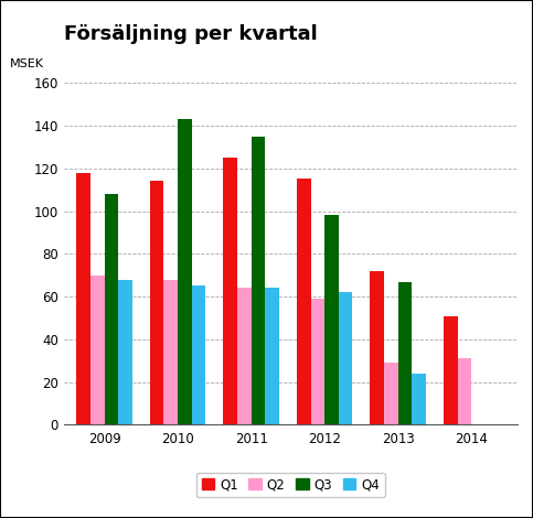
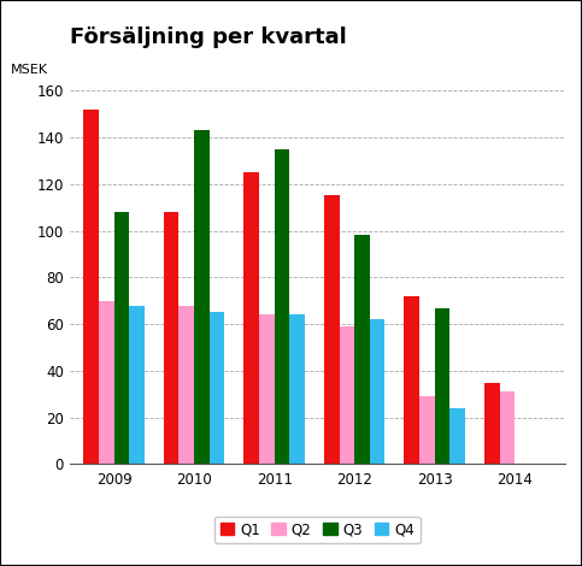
Q1/2009: 118 -> 152
Q1/2010: 114 -> 108
Q1/2014: 51 -> 35
